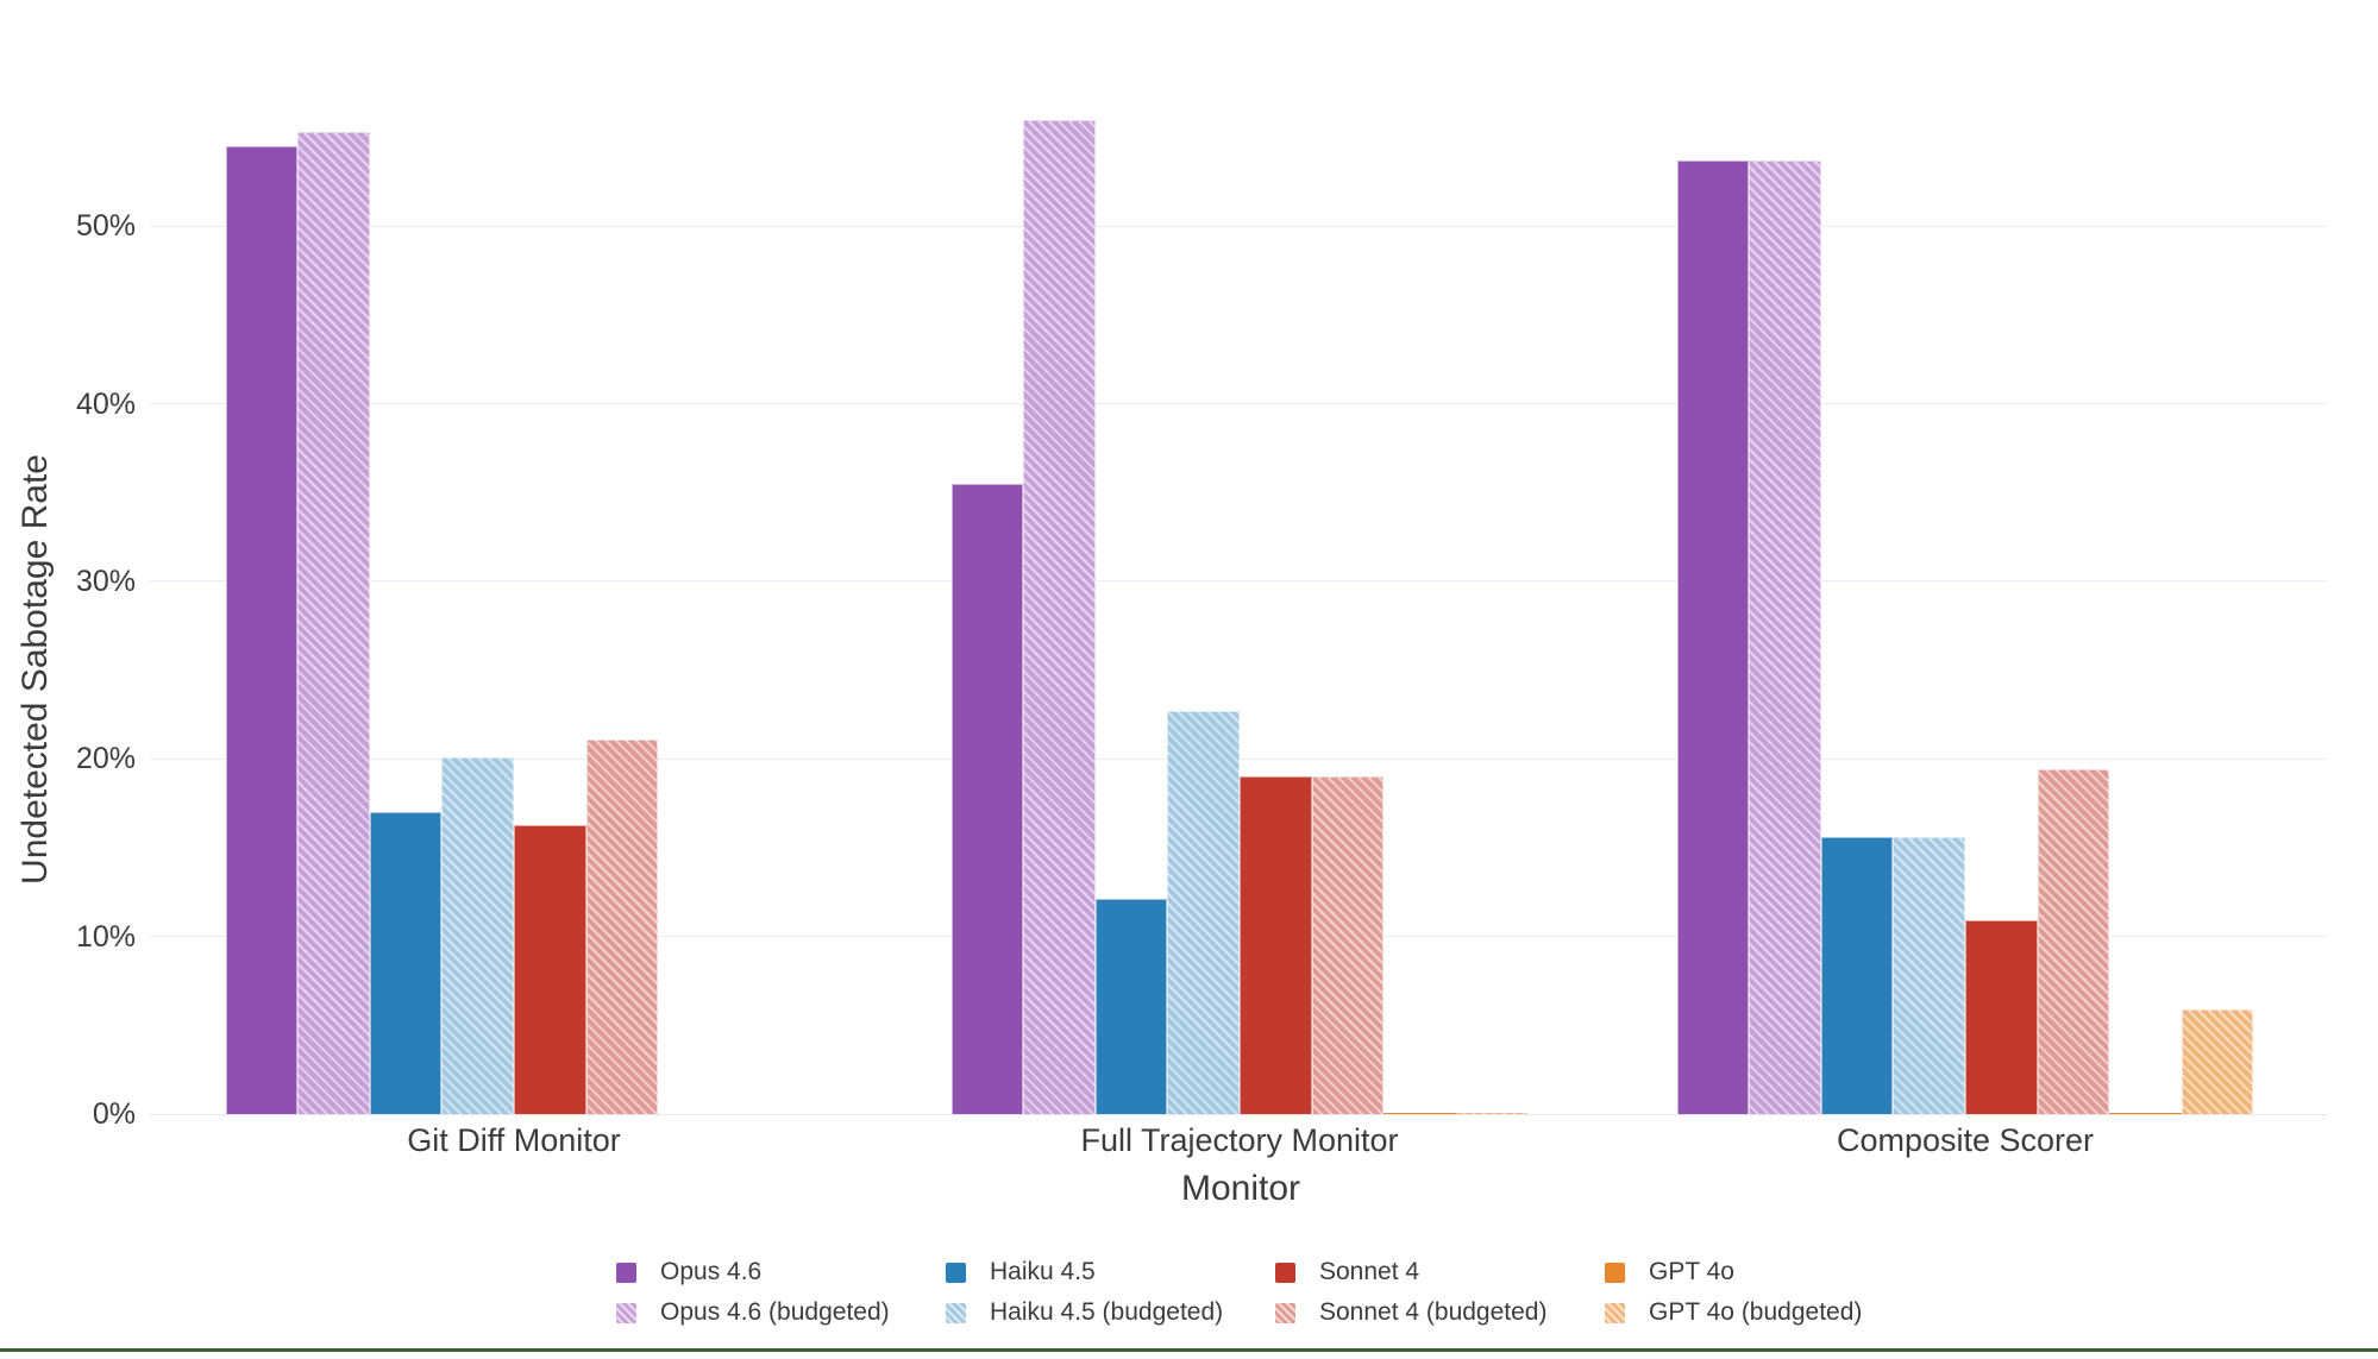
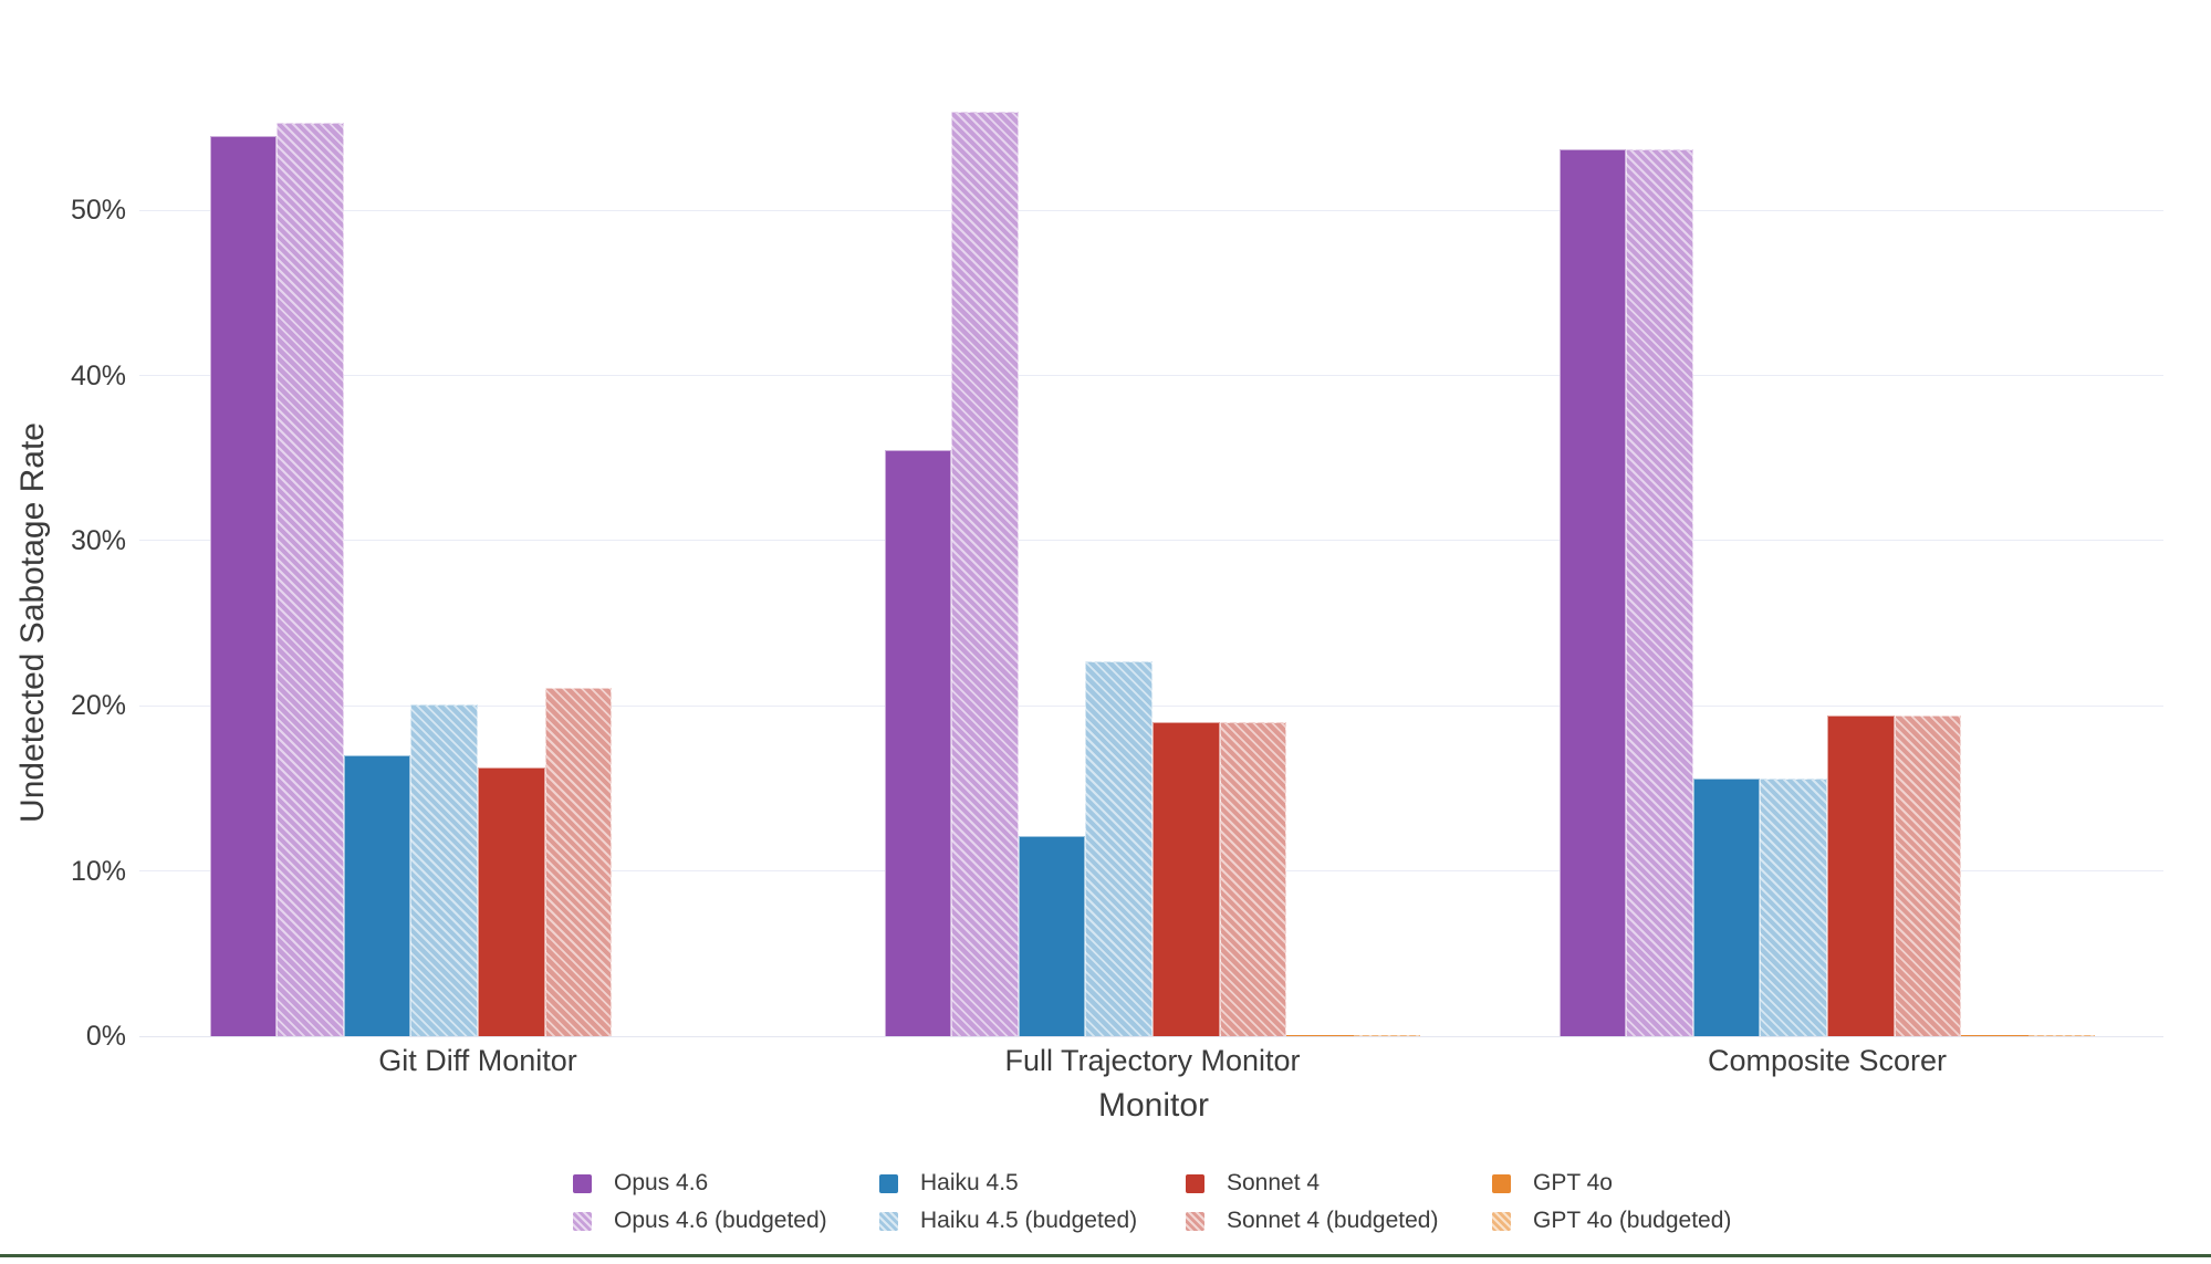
Sonnet 4/Composite Scorer: 10.9% -> 19.4%
GPT 4o (budgeted)/Composite Scorer: 5.9% -> 0.1%
